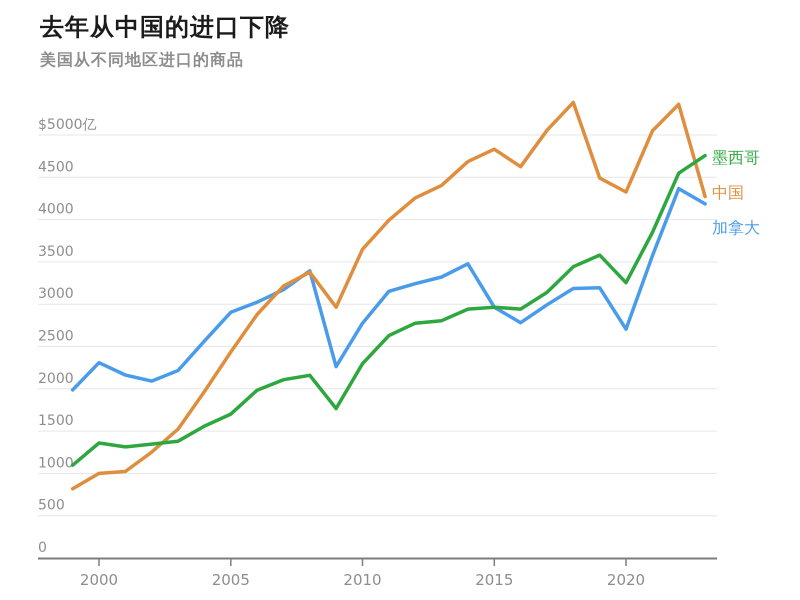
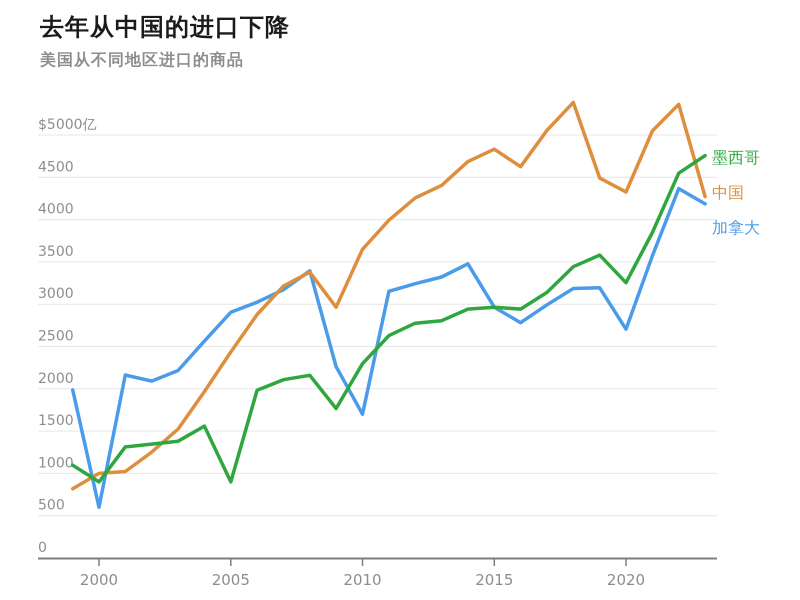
墨西哥/2000: 1400 -> 900
加拿大/2000: 2300 -> 600
墨西哥/2005: 1700 -> 900
加拿大/2010: 2800 -> 1700
